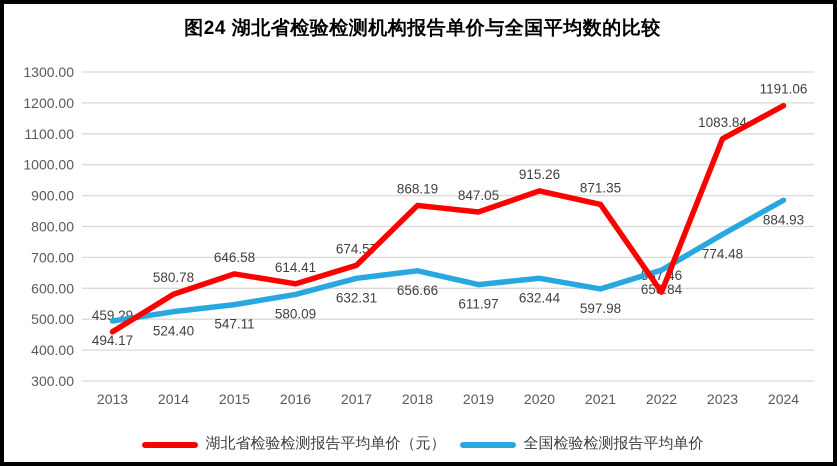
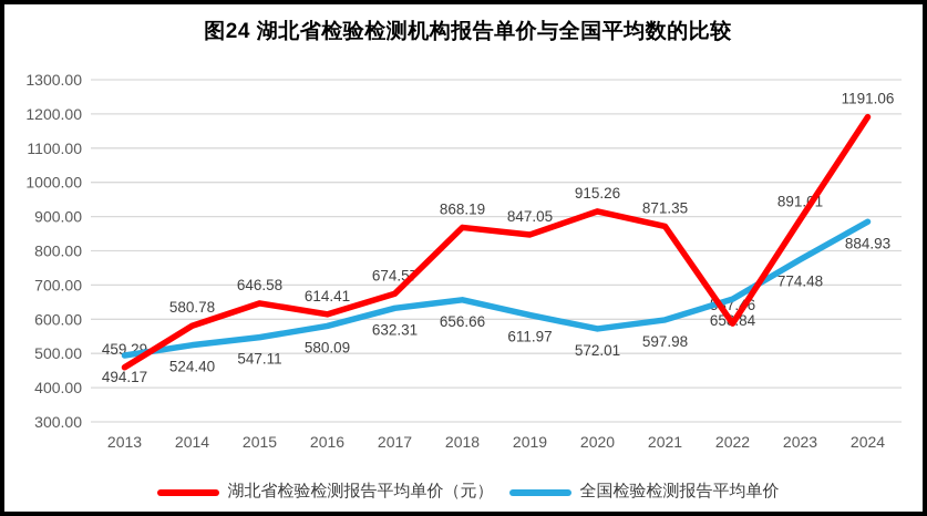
全国检验检测报告平均单价/2020: 632.44 -> 572.01
湖北省检验检测报告平均单价（元）/2023: 1083.84 -> 891.01
